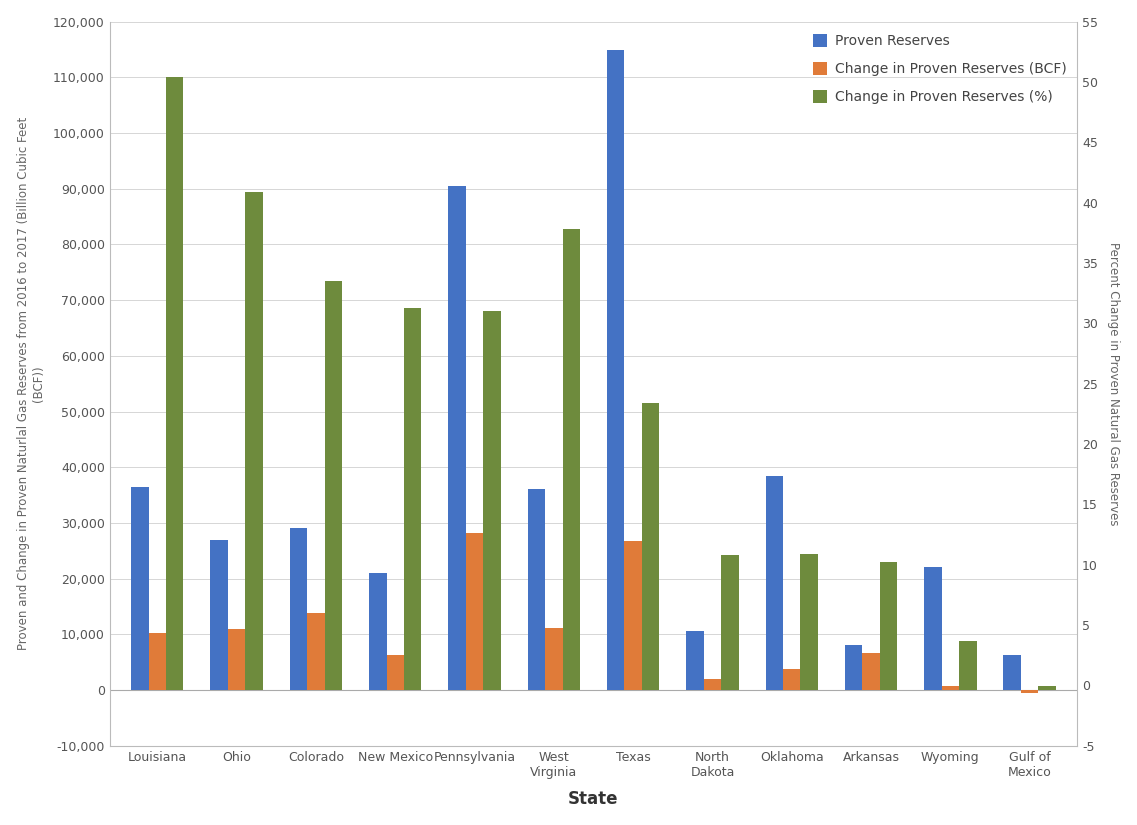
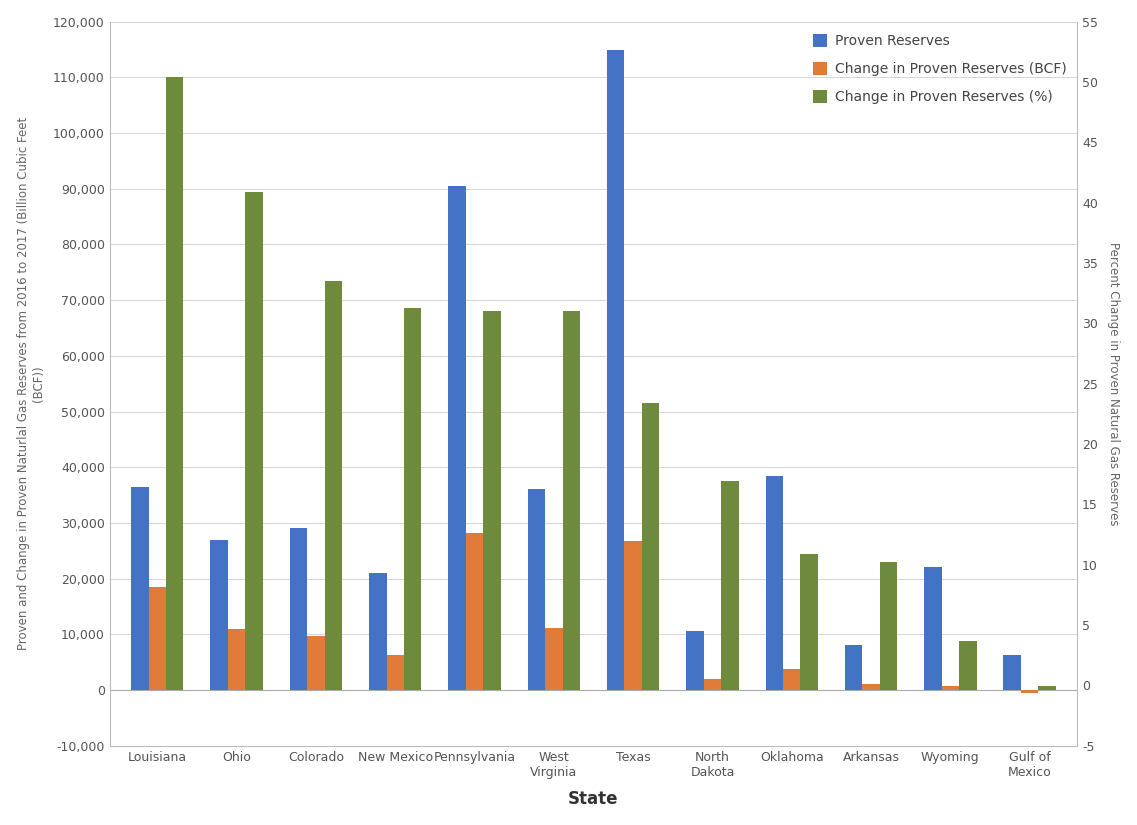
Change in Proven Reserves (BCF)/Louisiana: 10,200 -> 18,500
Change in Proven Reserves (BCF)/Colorado: 13,800 -> 9,700
Change in Proven Reserves (%)/West Virginia: 82,800 -> 68,000
Change in Proven Reserves (%)/North Dakota: 24,200 -> 37,500
Change in Proven Reserves (BCF)/Arkansas: 6,600 -> 1,100
